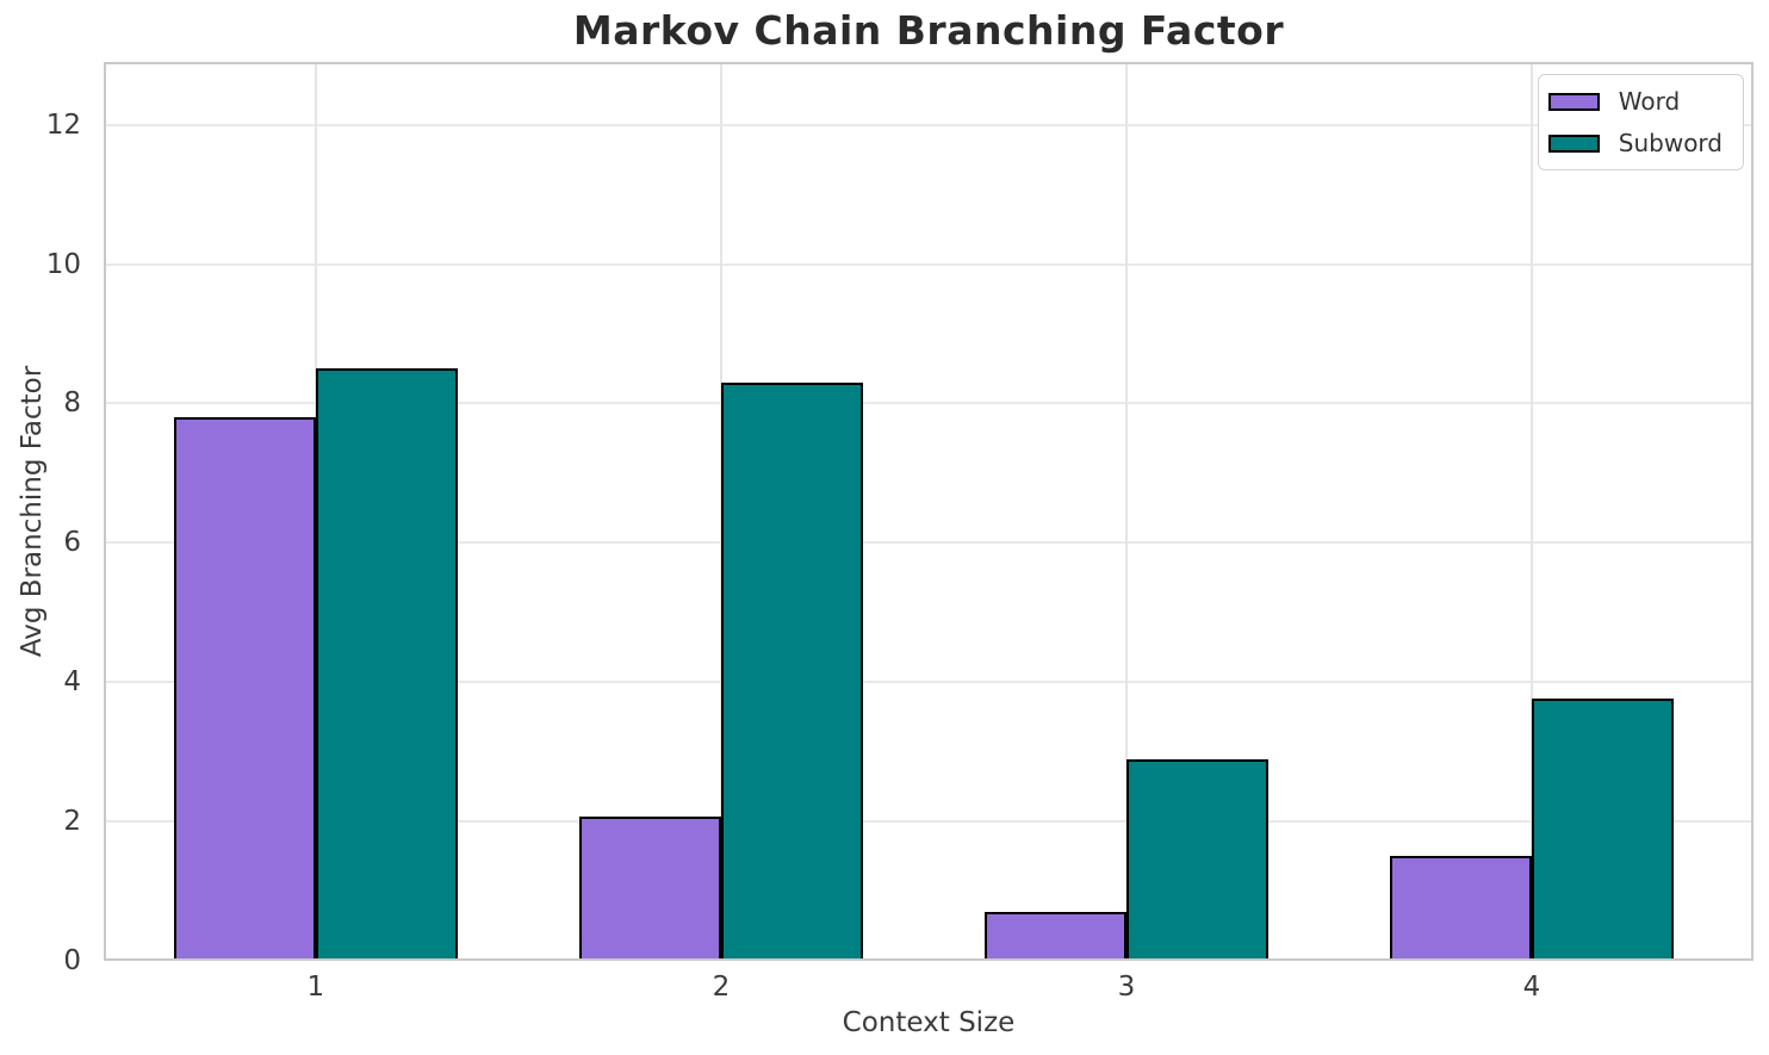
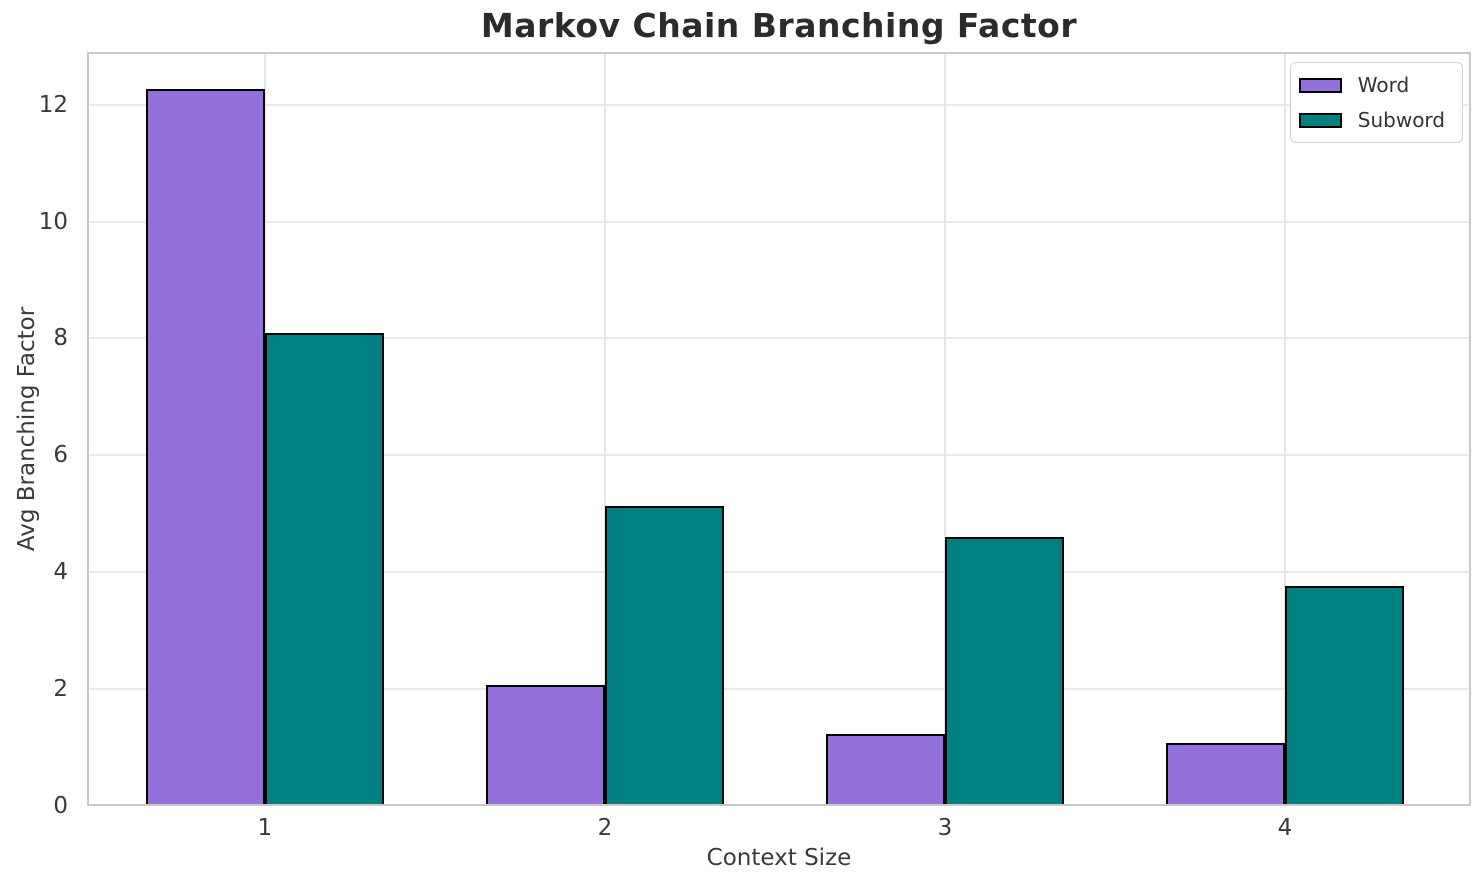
Word/1: 7.8 -> 12.3
Subword/1: 8.5 -> 8.1
Subword/2: 8.3 -> 5.1
Word/3: 0.7 -> 1.2
Subword/3: 2.9 -> 4.6
Word/4: 1.5 -> 1.1
